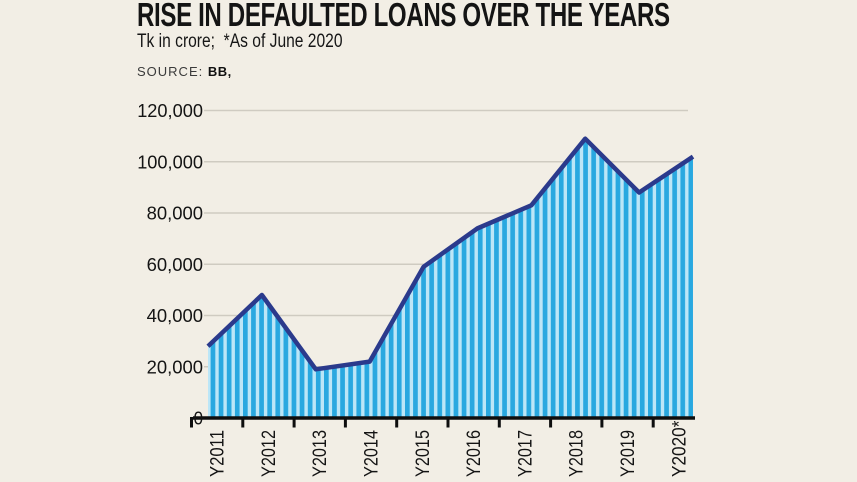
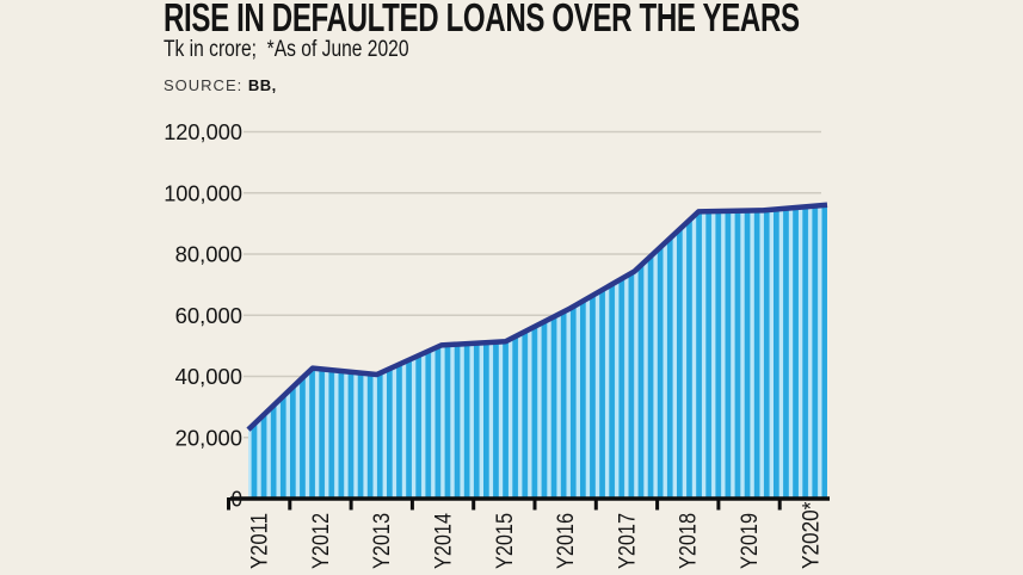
Y2011: 28000 -> 23000
Y2012: 48000 -> 43000
Y2013: 19000 -> 41000
Y2014: 22000 -> 50000
Y2015: 59000 -> 51000
Y2016: 74000 -> 62000
Y2017: 83000 -> 74000
Y2018: 109000 -> 94000
Y2019: 88000 -> 94000
Y2020*: 102000 -> 96000
